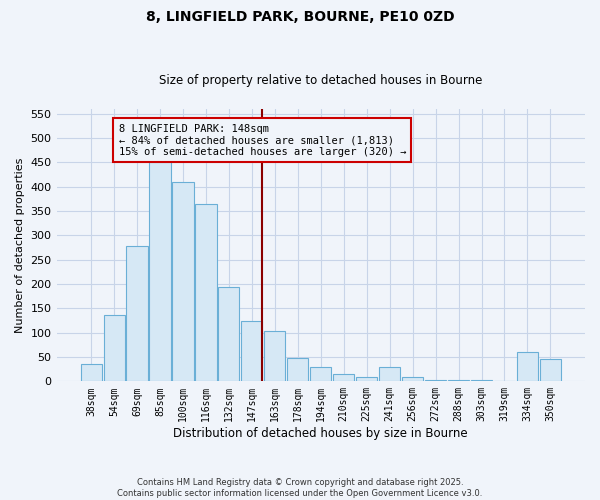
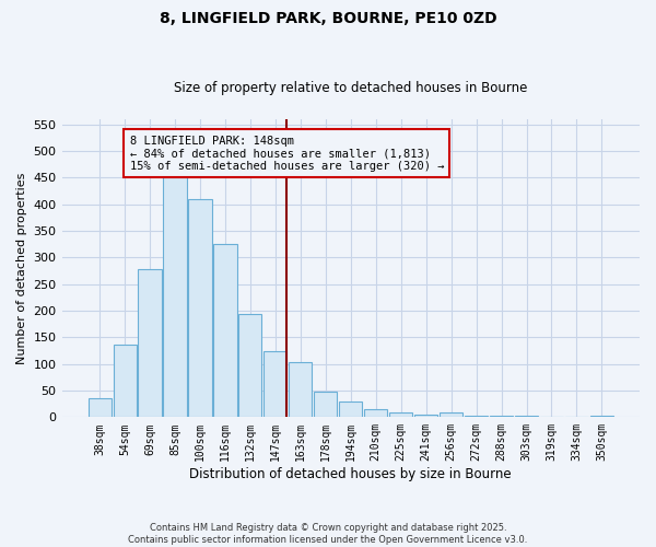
116sqm: 365 -> 325
241sqm: 30 -> 5
334sqm: 60 -> 1
350sqm: 45 -> 2
